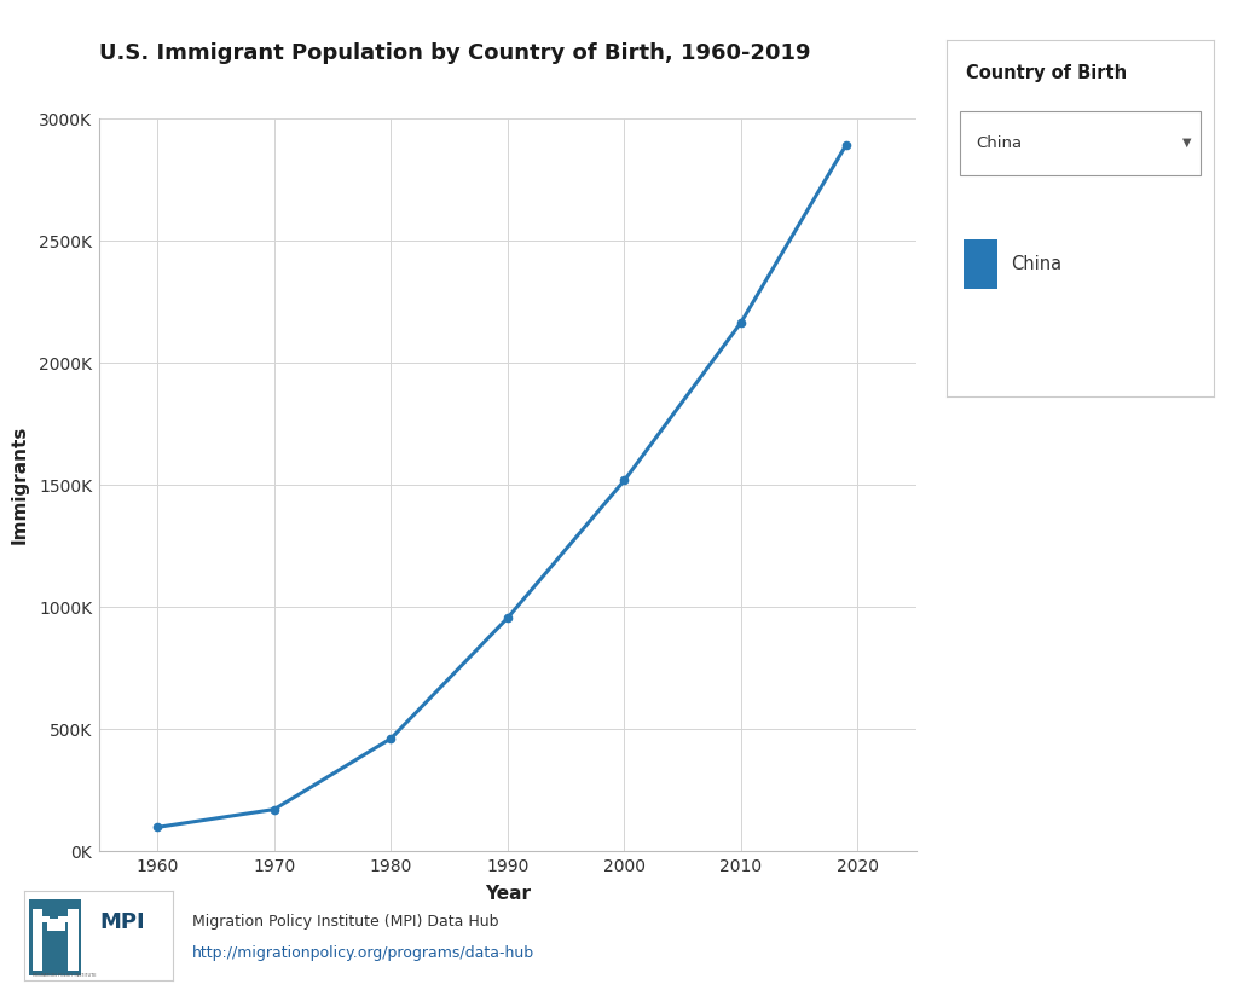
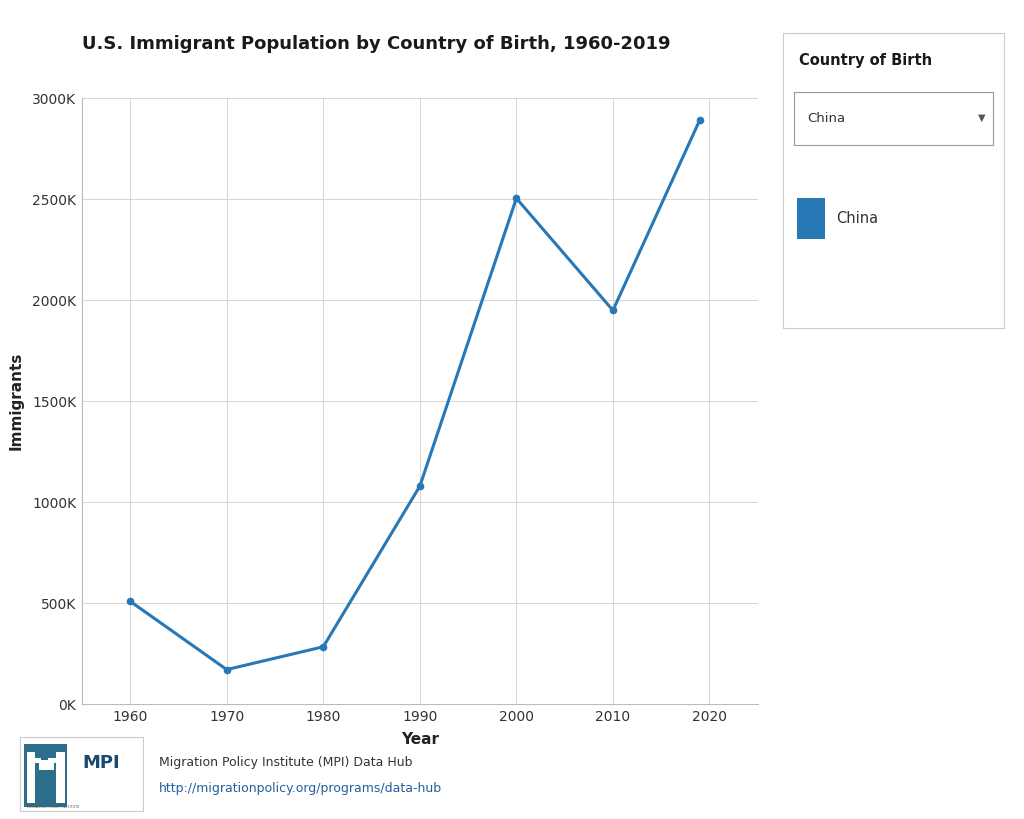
1960: 99K -> 510K
1980: 462K -> 285K
1990: 956K -> 1080K
2000: 1519K -> 2505K
2010: 2166K -> 1950K
